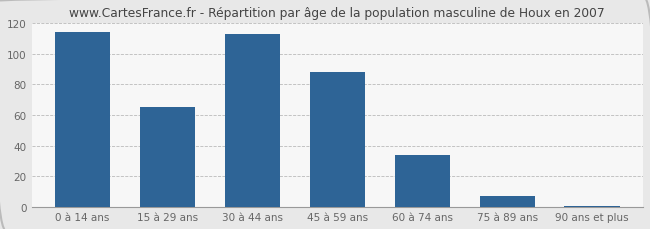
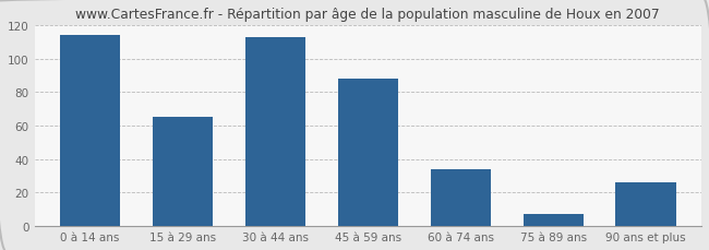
90 ans et plus: 1 -> 26
